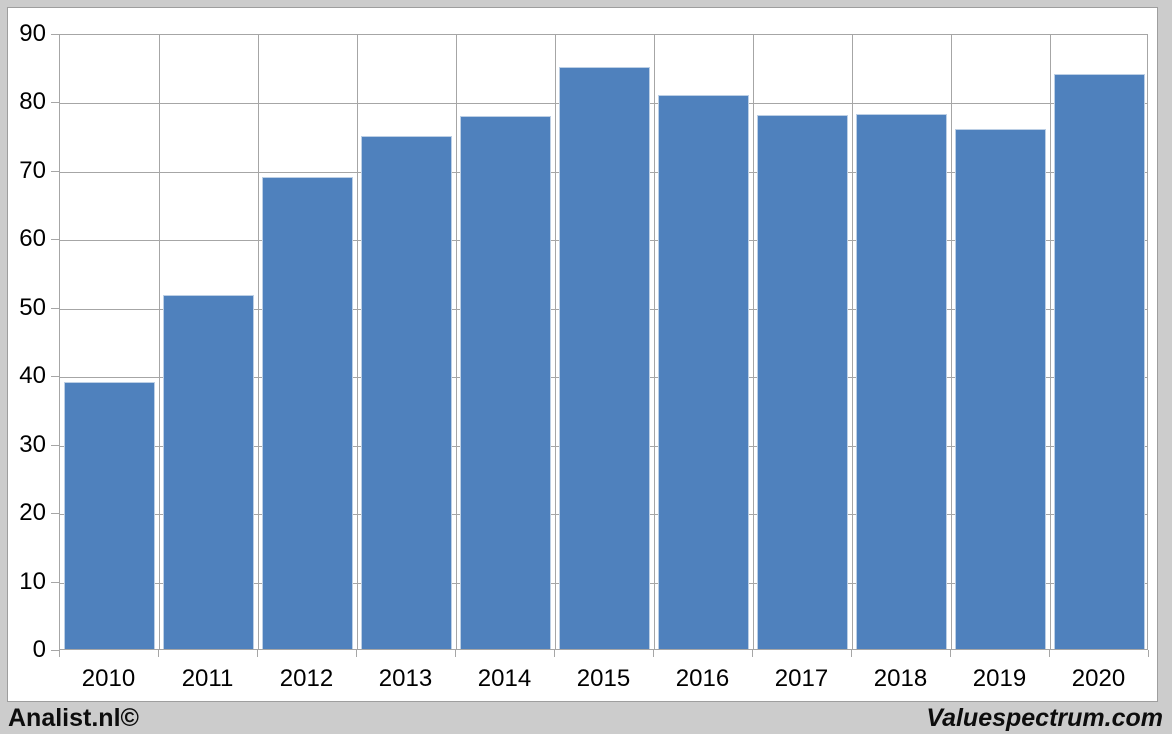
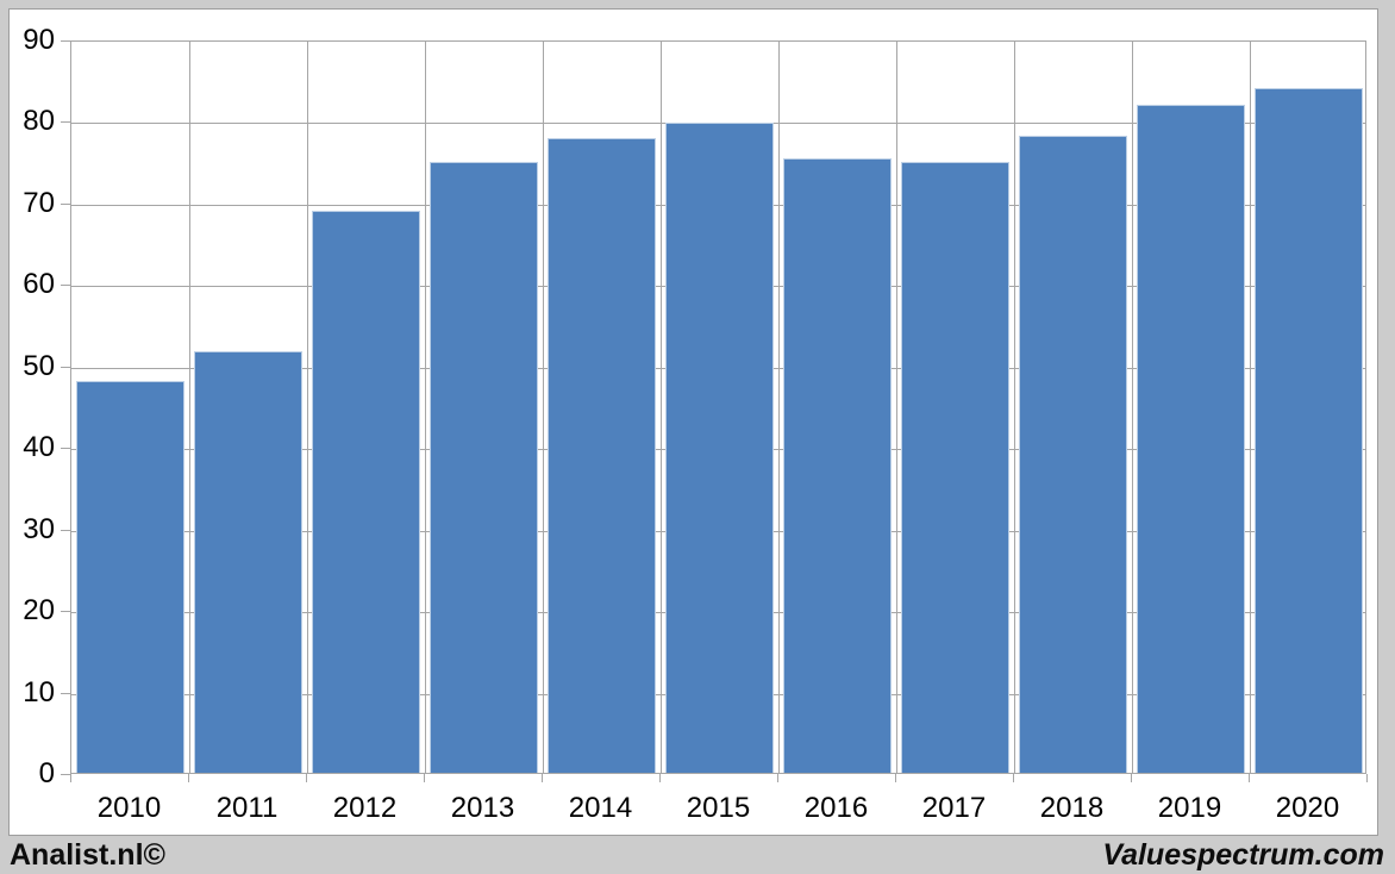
2010: 39 -> 48
2015: 85 -> 80
2016: 81 -> 75
2017: 78 -> 75
2019: 76 -> 82
